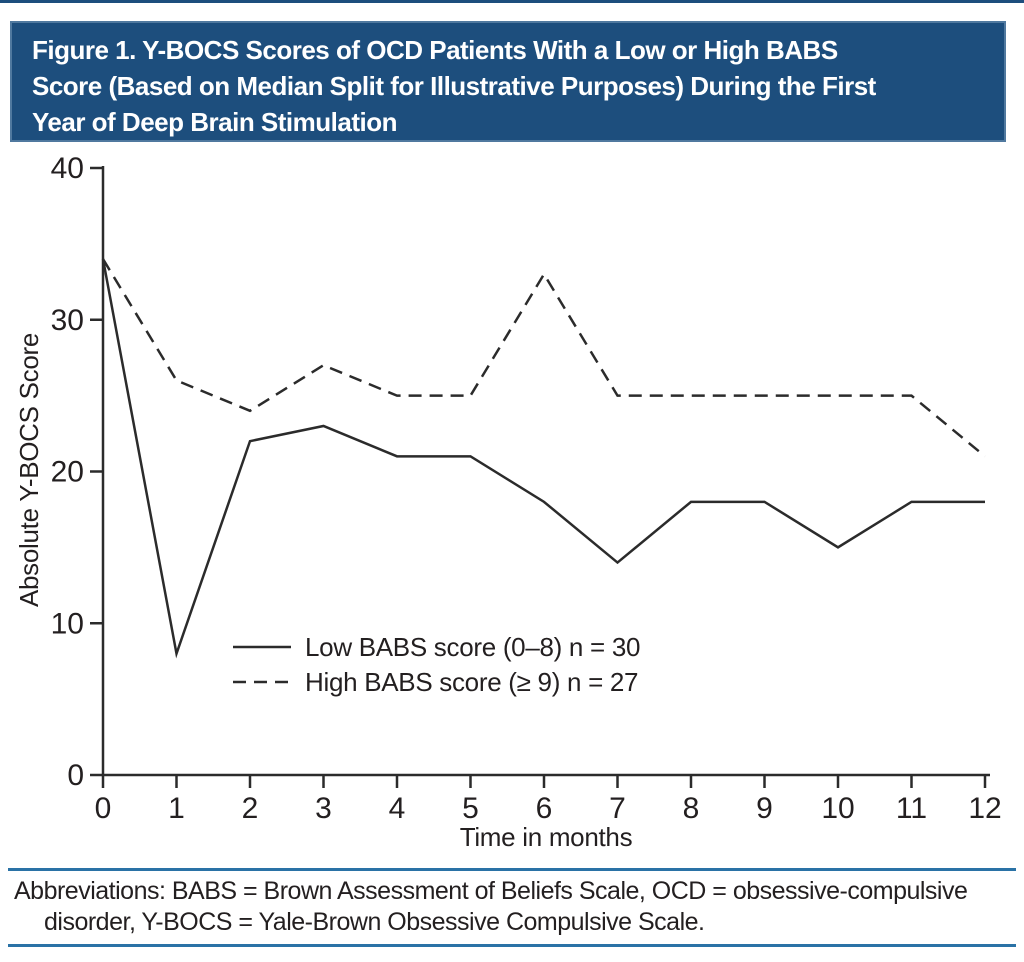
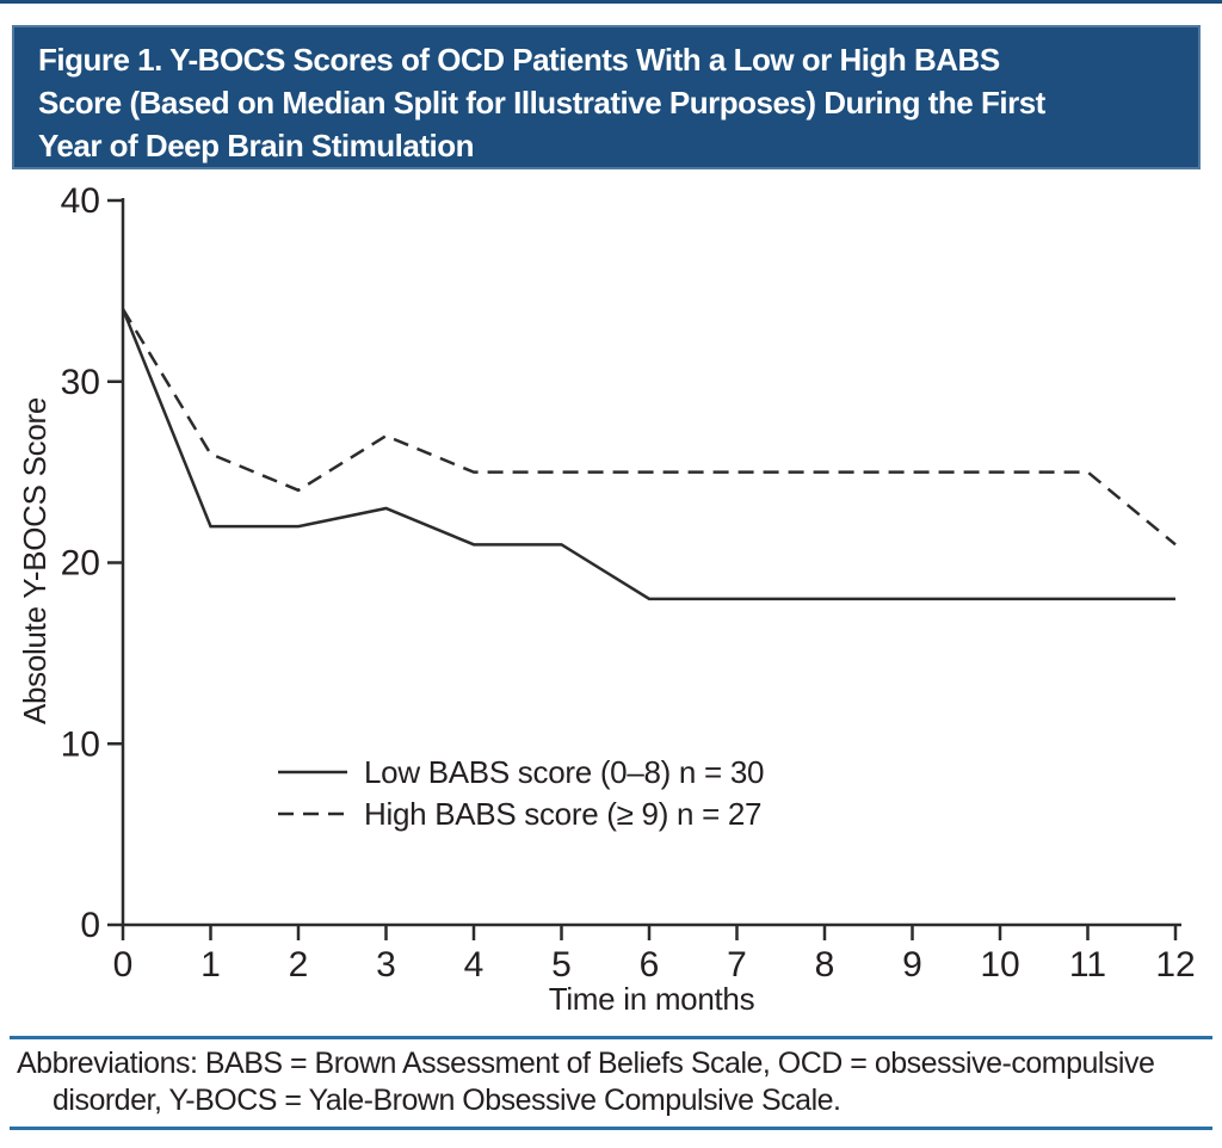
Low BABS score (0–8) n = 30/1: 8 -> 22
High BABS score (≥ 9) n = 27/6: 33 -> 25
Low BABS score (0–8) n = 30/7: 14 -> 18
Low BABS score (0–8) n = 30/10: 15 -> 18
